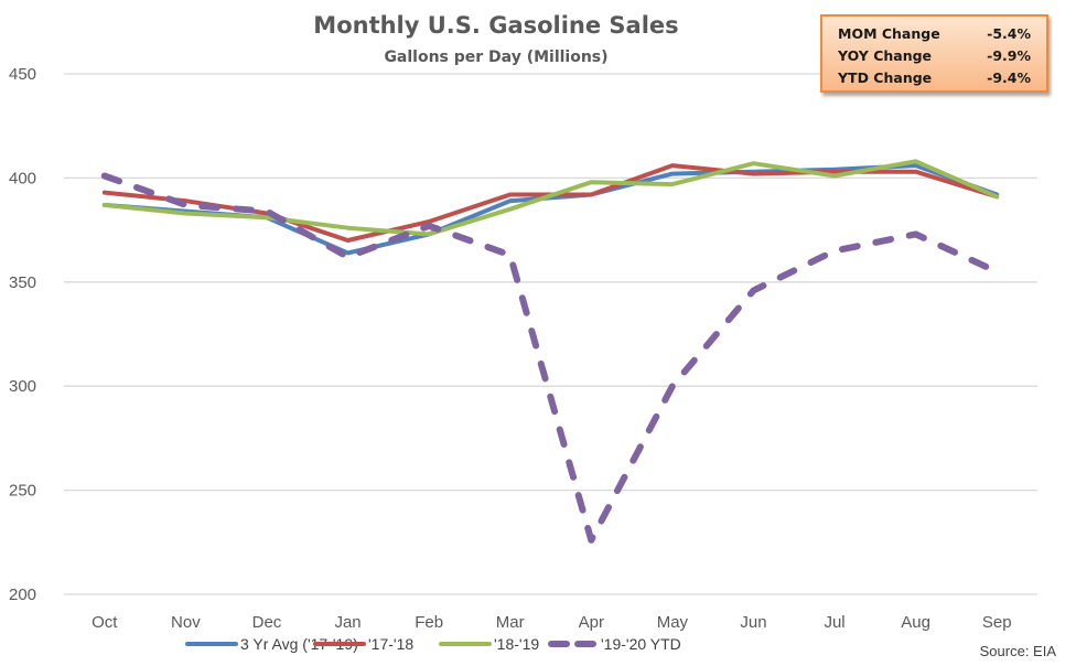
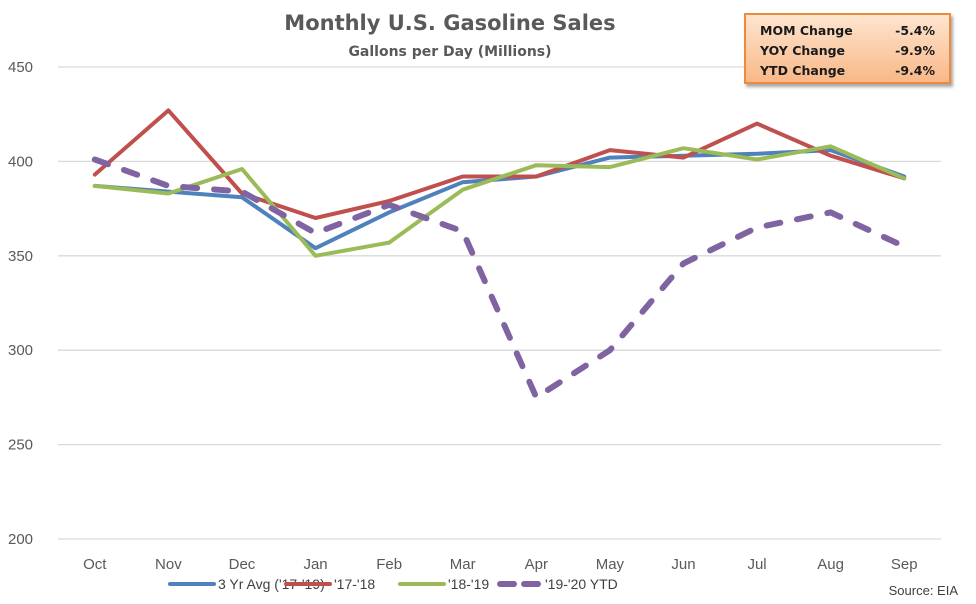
'17-'18/Nov: 389 -> 427
'18-'19/Dec: 381 -> 396
3 Yr Avg ('17-'19)/Jan: 364 -> 354
'18-'19/Jan: 376 -> 350
'18-'19/Feb: 373 -> 357
'19-'20 YTD/Apr: 226 -> 275
'17-'18/Jul: 403 -> 420
